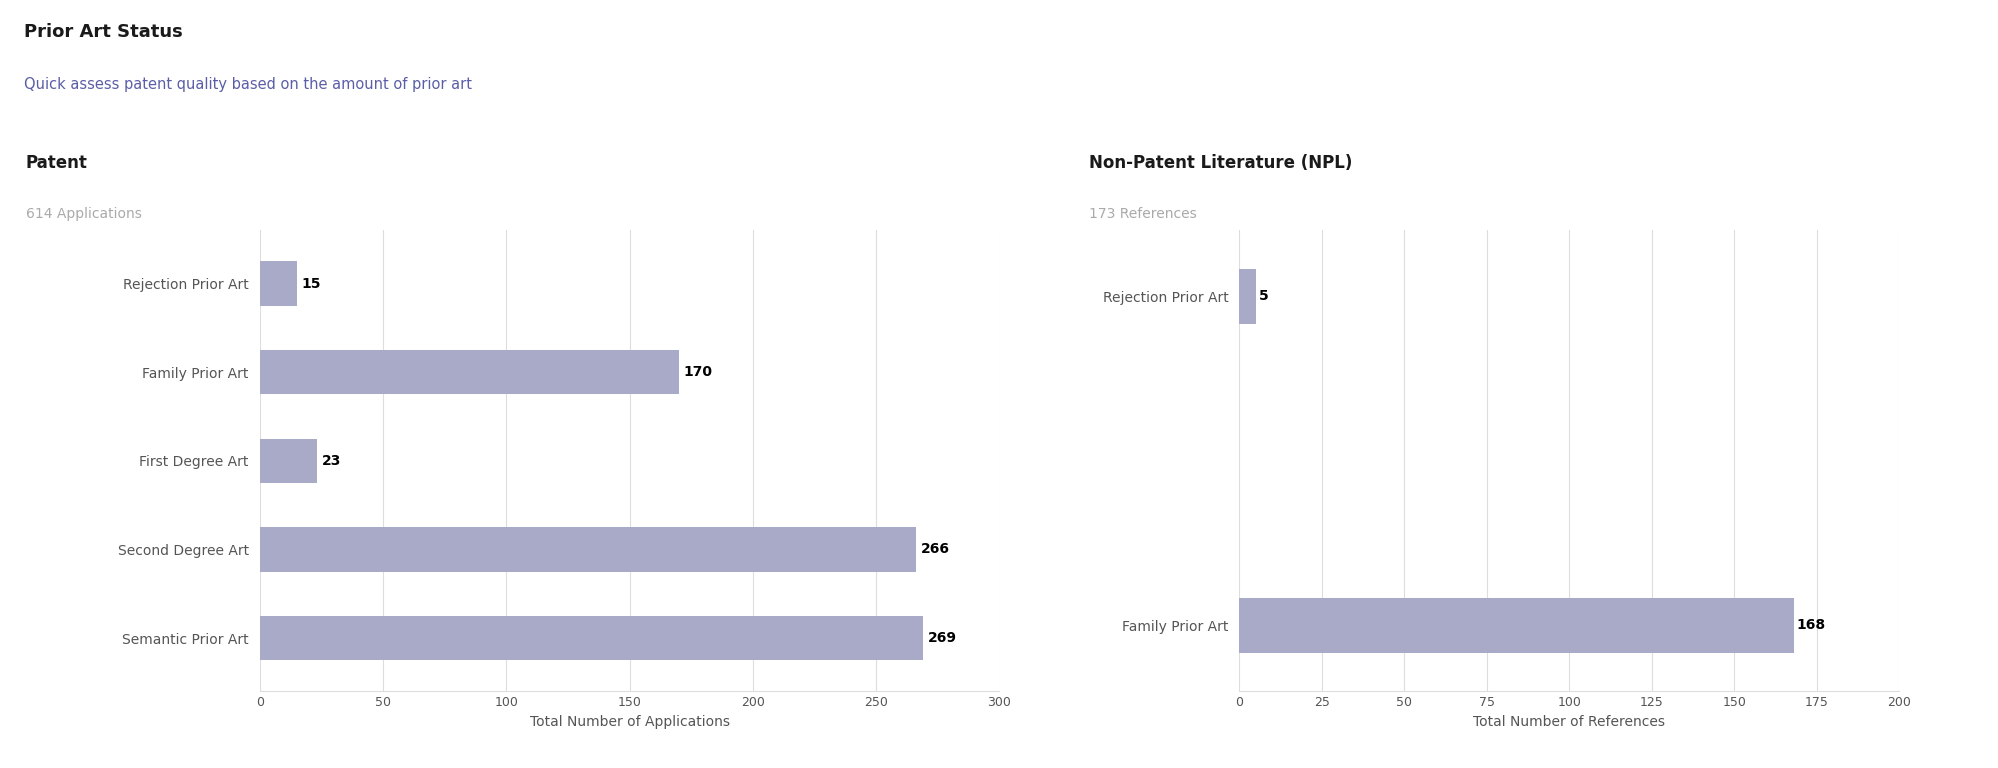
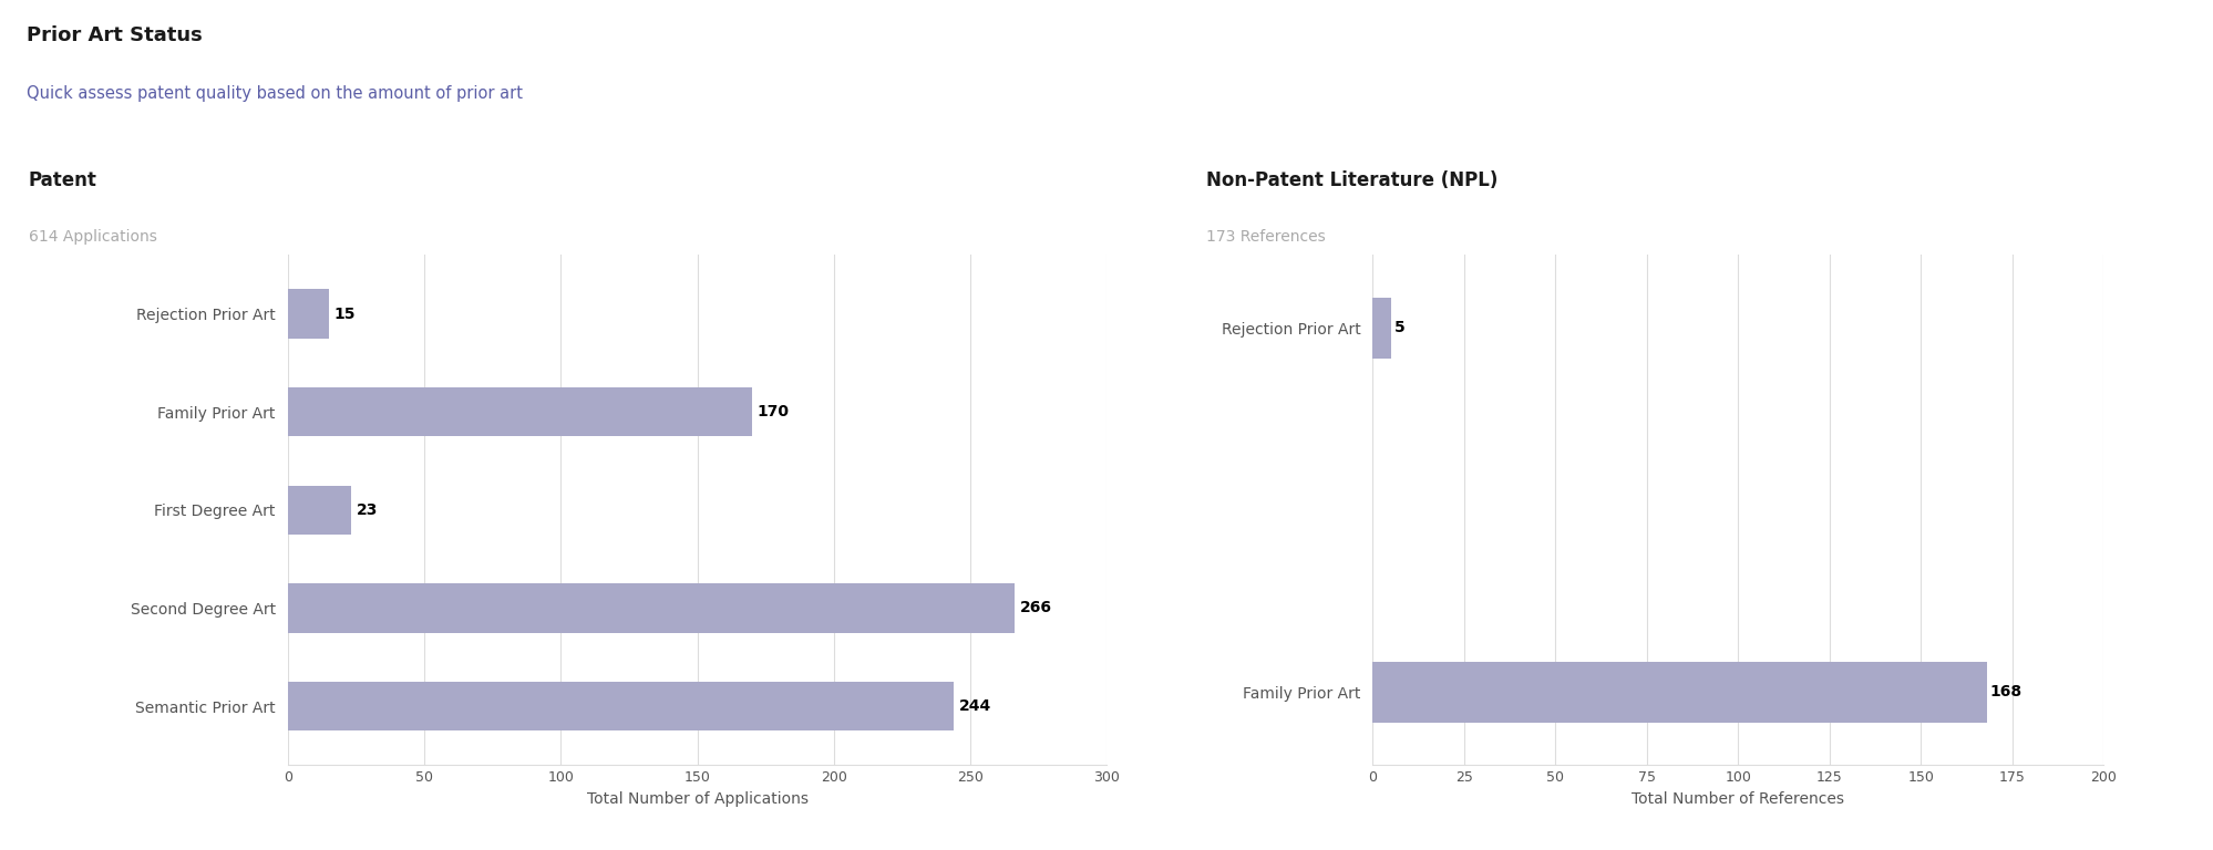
Semantic Prior Art: 269 -> 244
